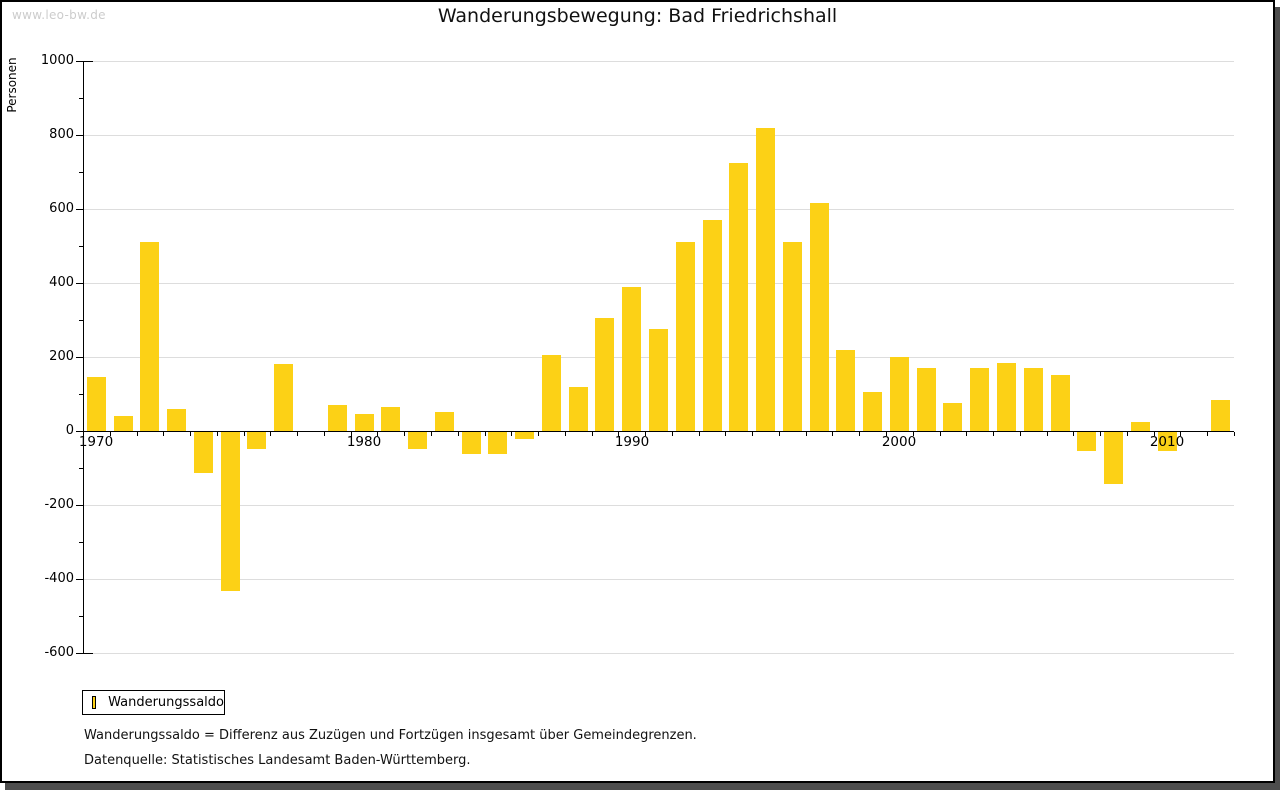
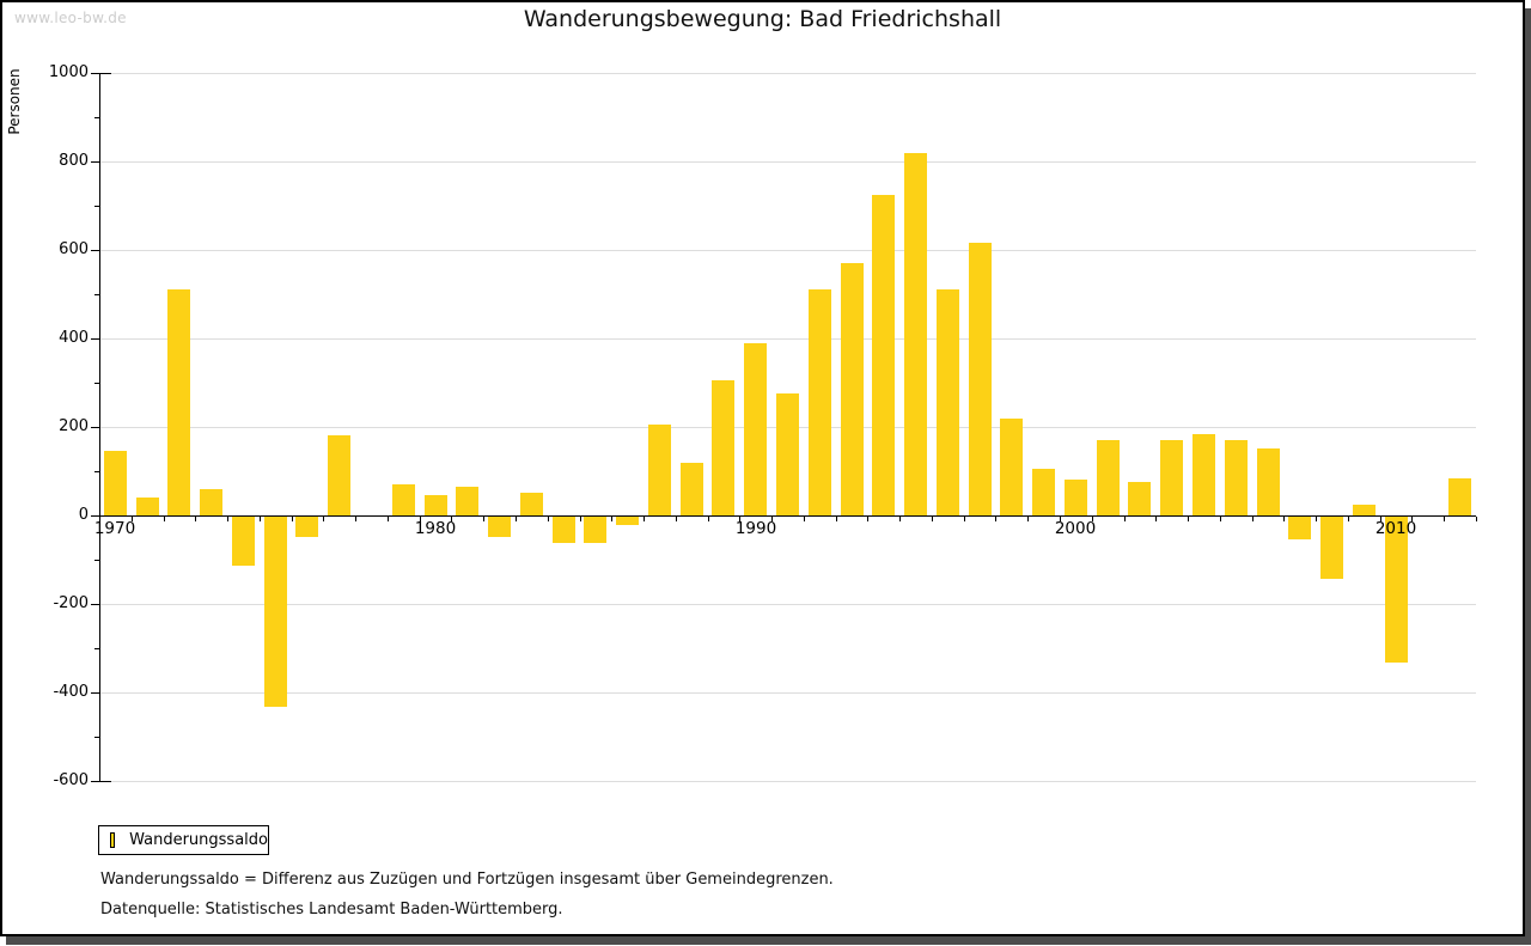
2000: 200 -> 80
2010: -50 -> -330
